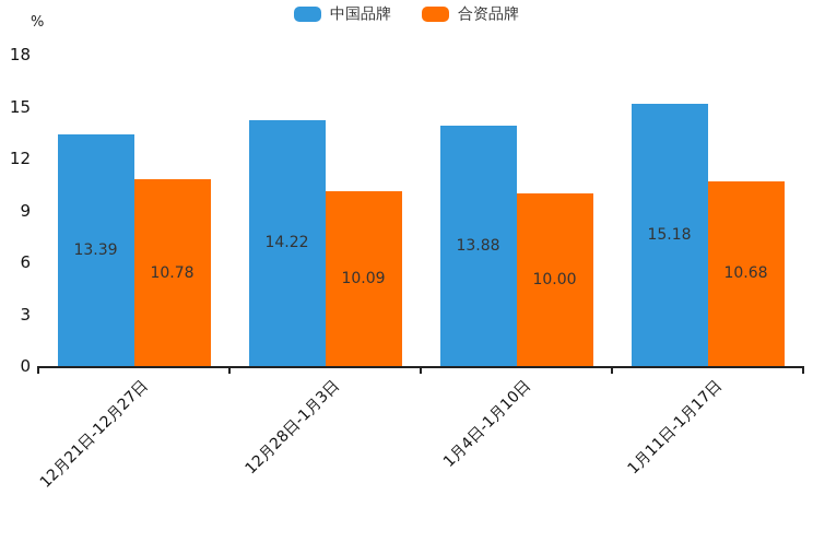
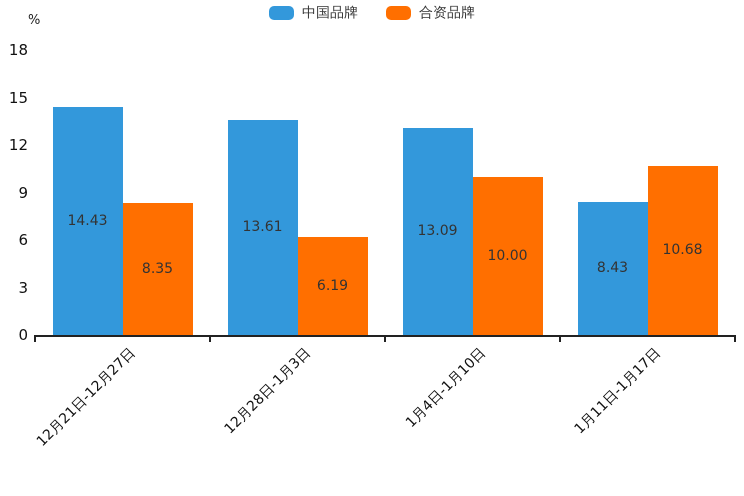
中国品牌/12月21日-12月27日: 13.39 -> 14.43
合资品牌/12月21日-12月27日: 10.78 -> 8.35
中国品牌/12月28日-1月3日: 14.22 -> 13.61
合资品牌/12月28日-1月3日: 10.09 -> 6.19
中国品牌/1月4日-1月10日: 13.88 -> 13.09
中国品牌/1月11日-1月17日: 15.18 -> 8.43
